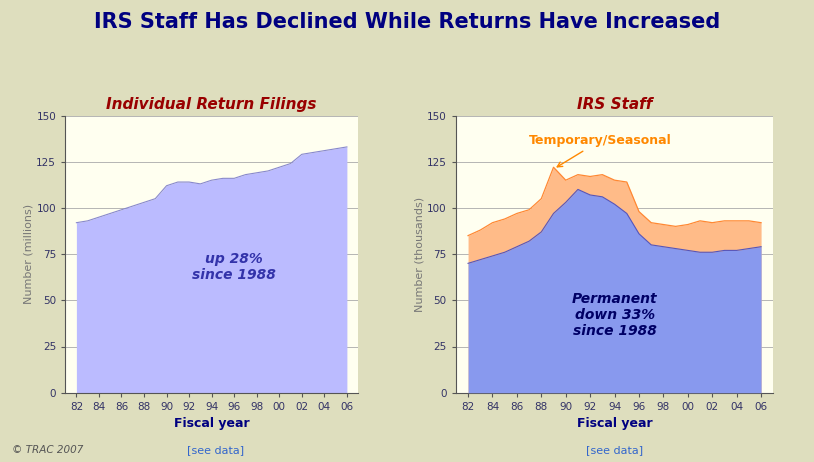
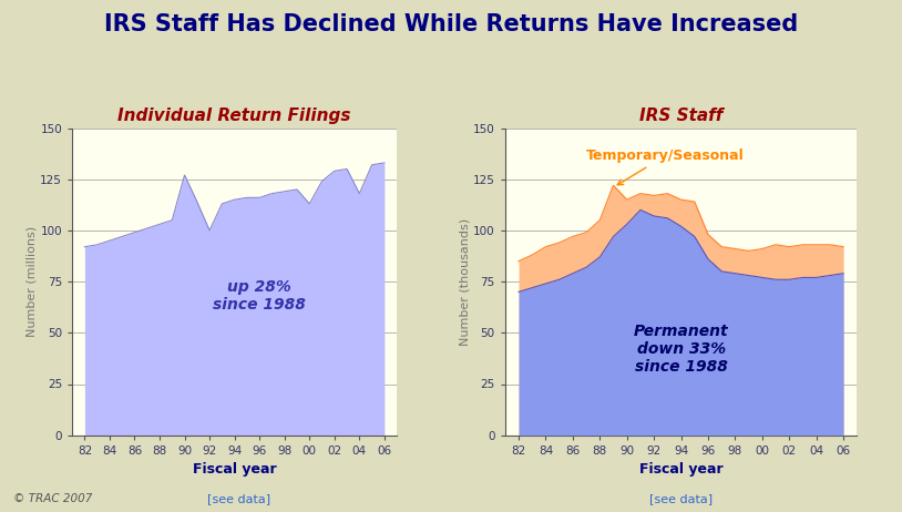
Individual Return Filings/90: 112 -> 127
Individual Return Filings/92: 114 -> 100
Individual Return Filings/00: 122 -> 113
Individual Return Filings/04: 131 -> 118
